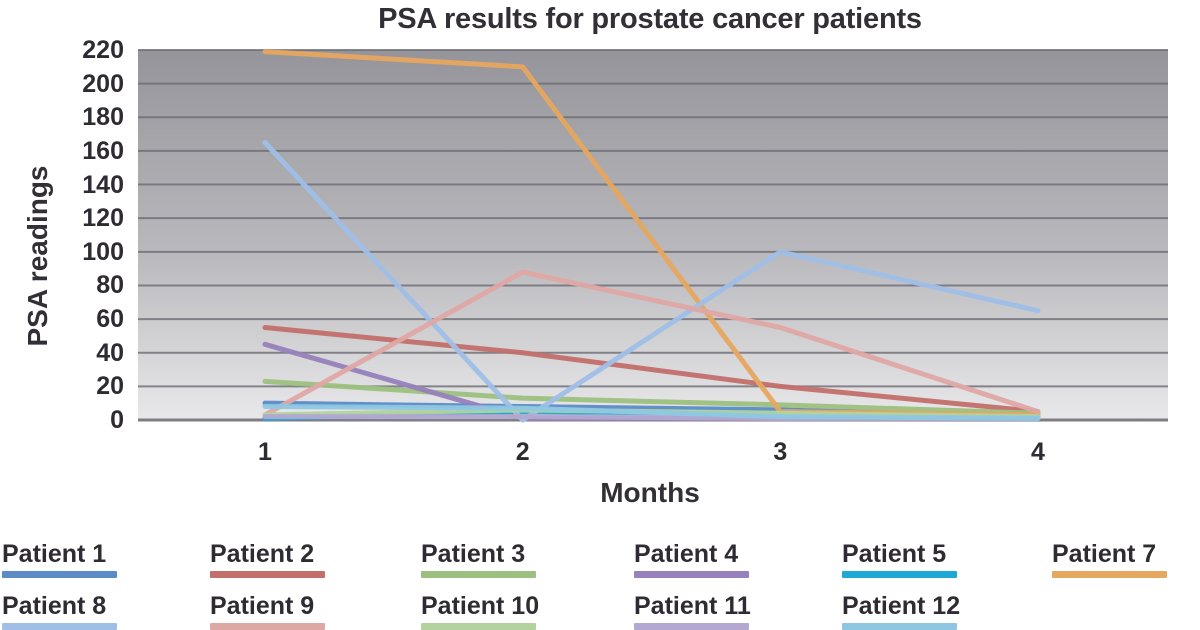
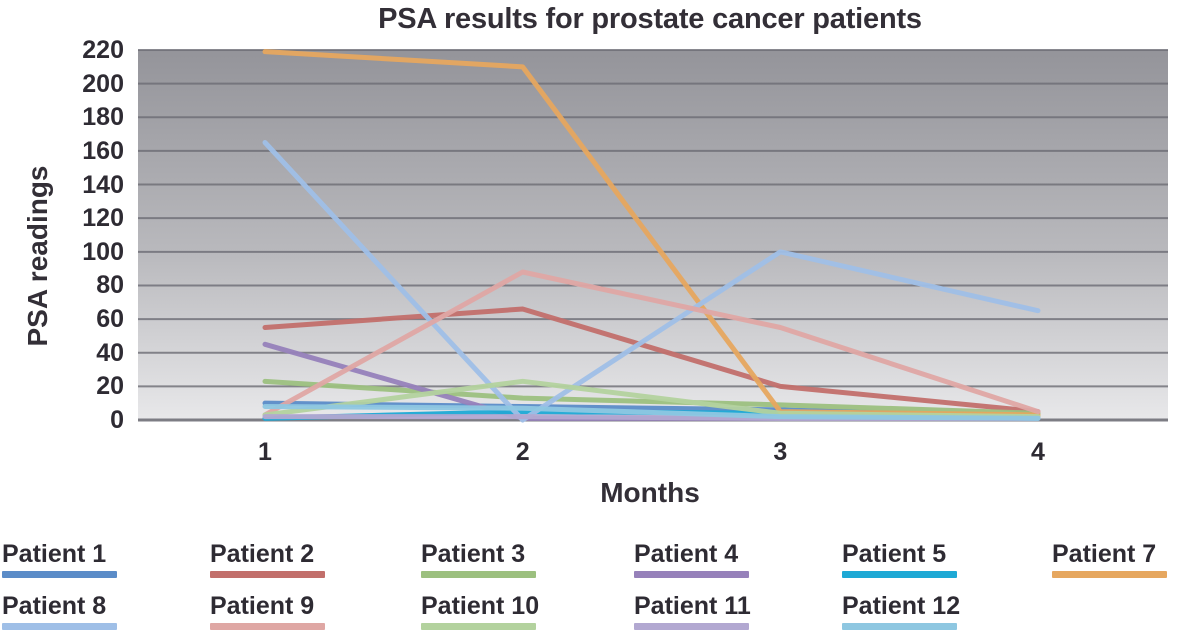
Patient 2/2: 40 -> 66
Patient 10/2: 6 -> 23
